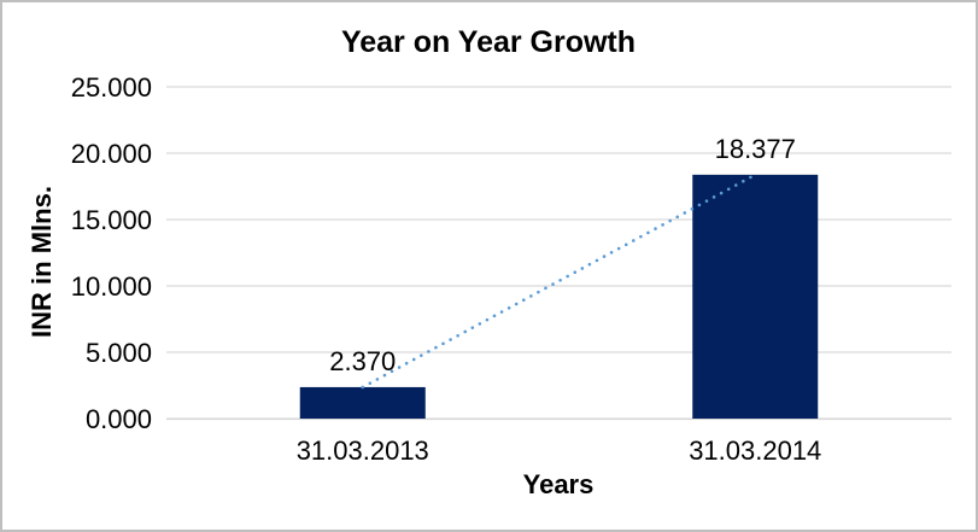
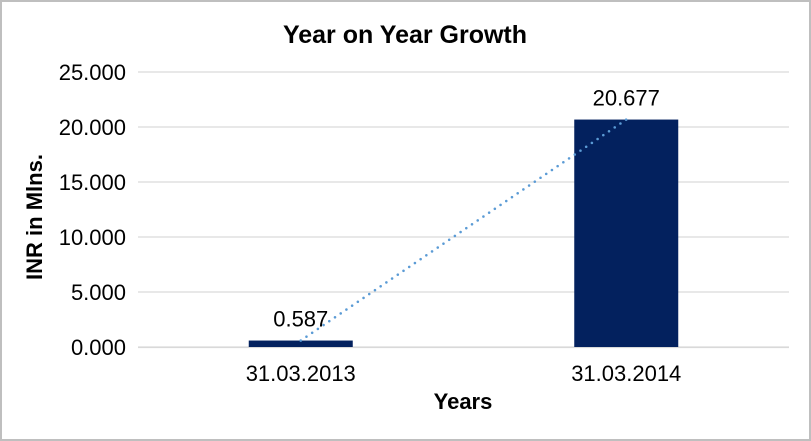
31.03.2013: 2.370 -> 0.587
31.03.2014: 18.377 -> 20.677
